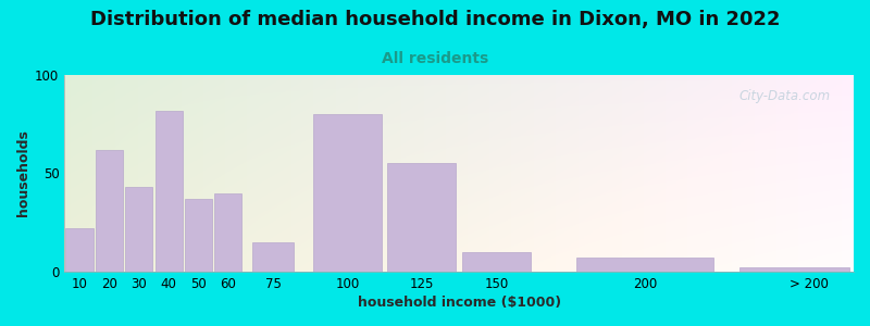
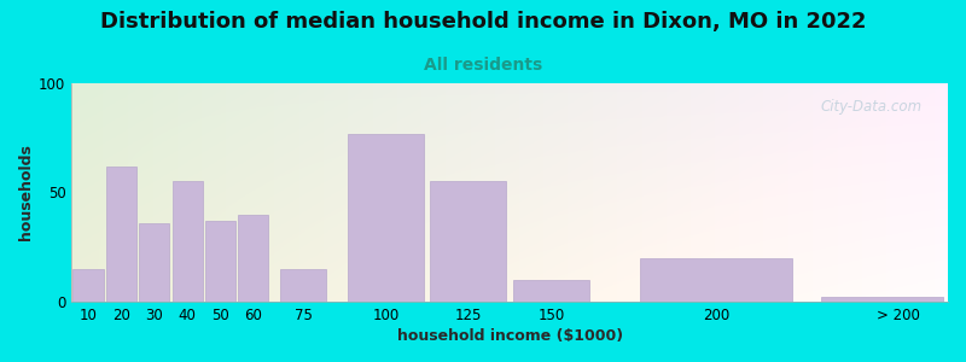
10: 22 -> 15
30: 43 -> 36
40: 82 -> 55
100: 80 -> 77
200: 7 -> 20
